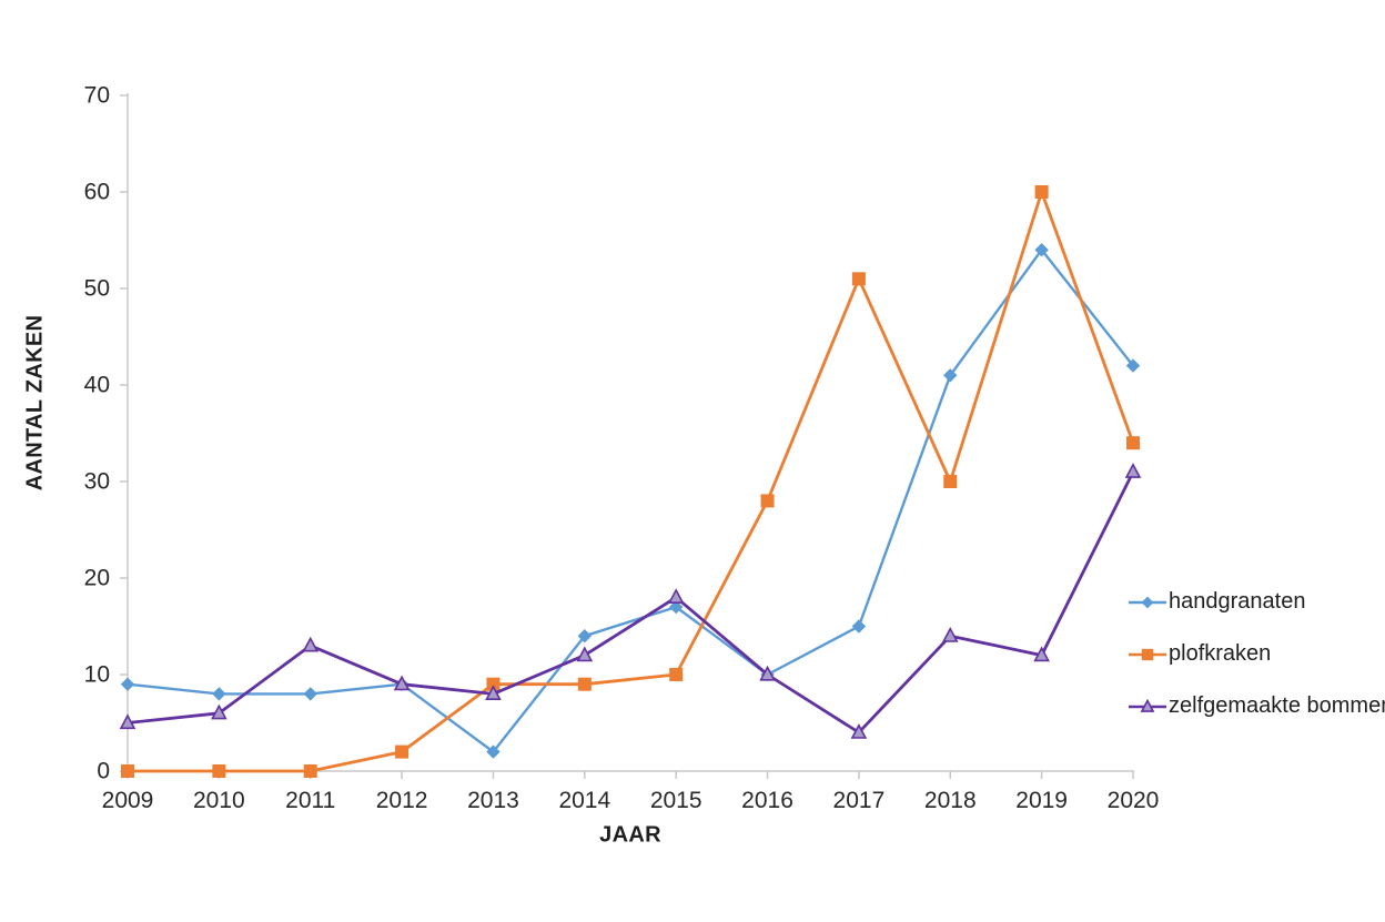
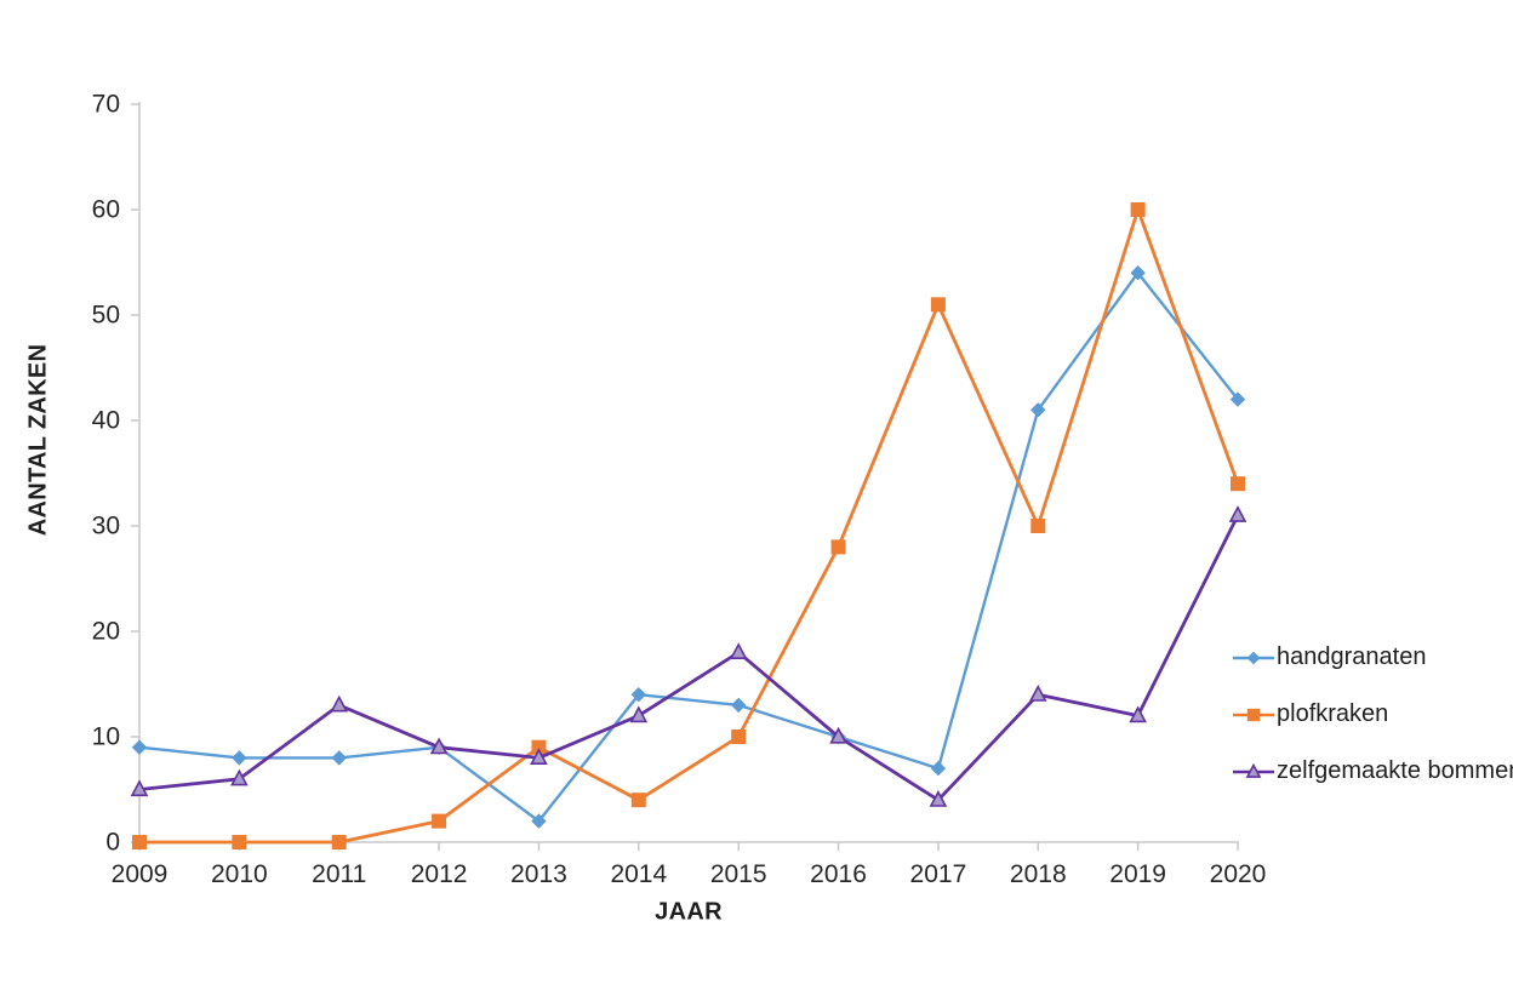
plofkraken/2014: 9 -> 4
handgranaten/2015: 17 -> 13
handgranaten/2017: 15 -> 7
